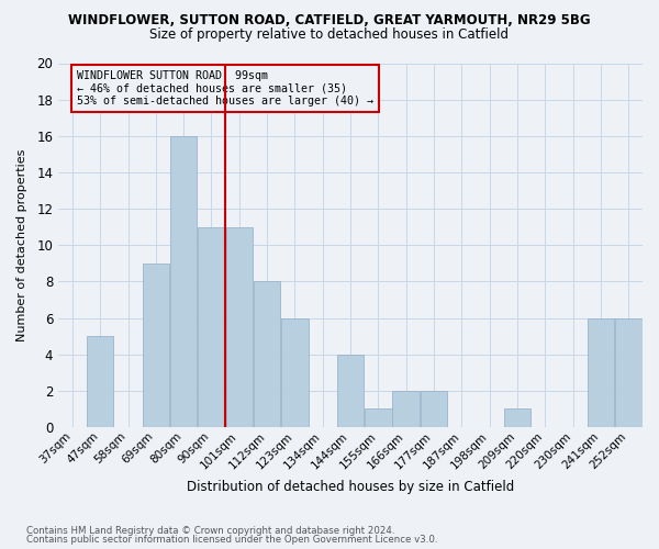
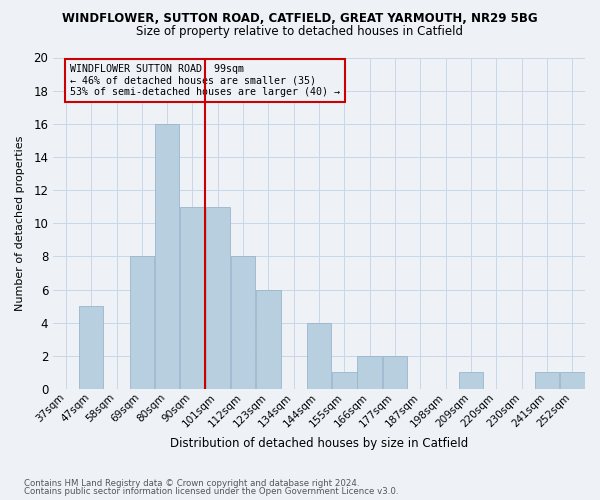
69sqm: 9 -> 8
241sqm: 6 -> 1
252sqm: 6 -> 1
